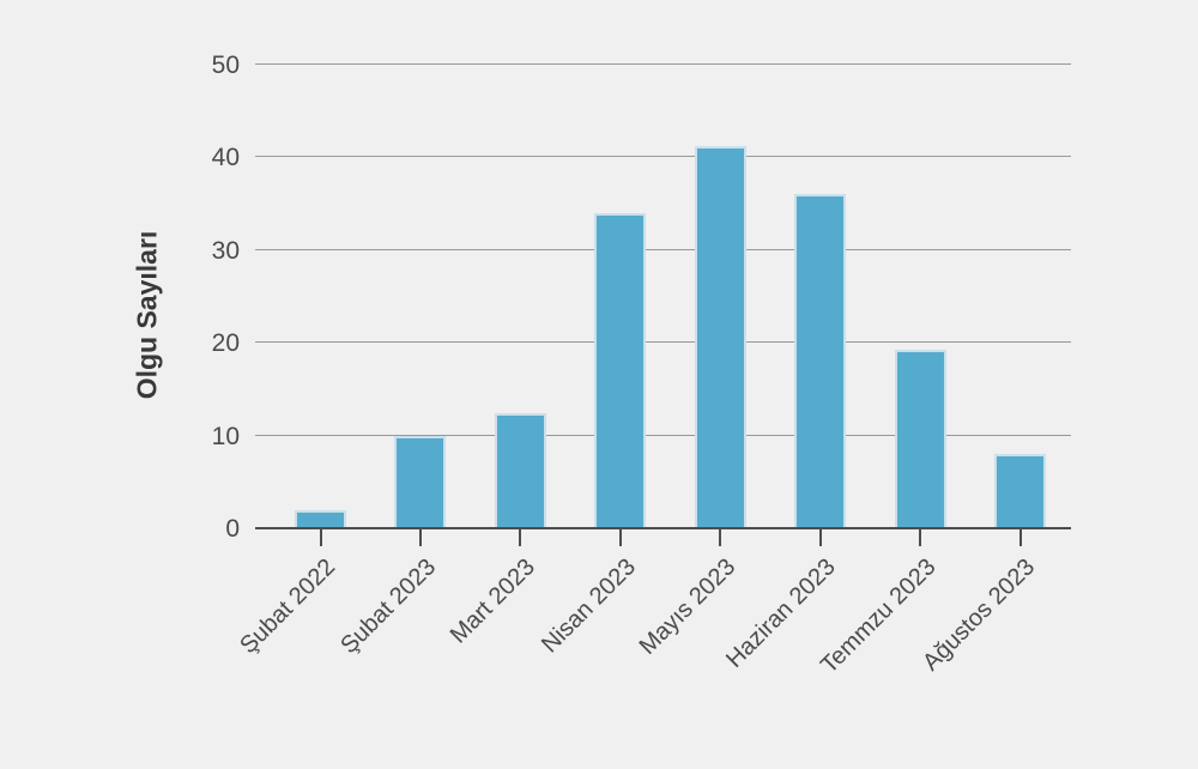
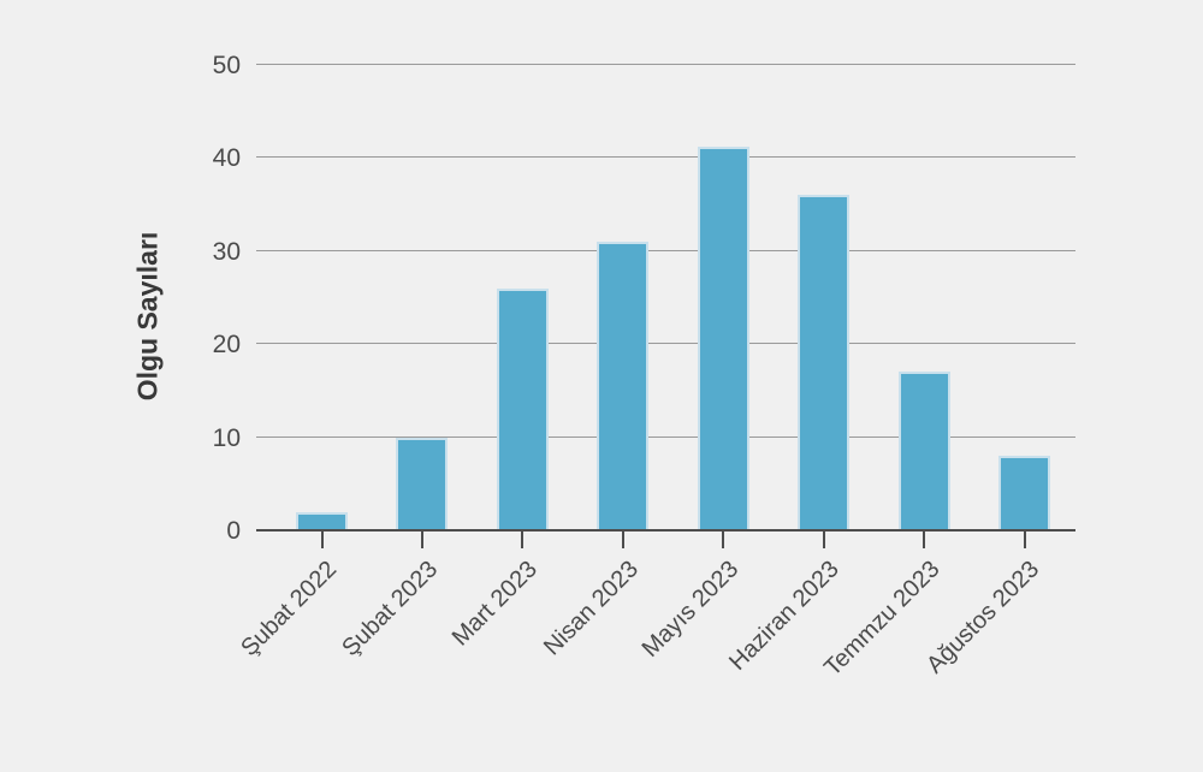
Mart 2023: 12 -> 26
Nisan 2023: 34 -> 31
Temmzu 2023: 19 -> 17
